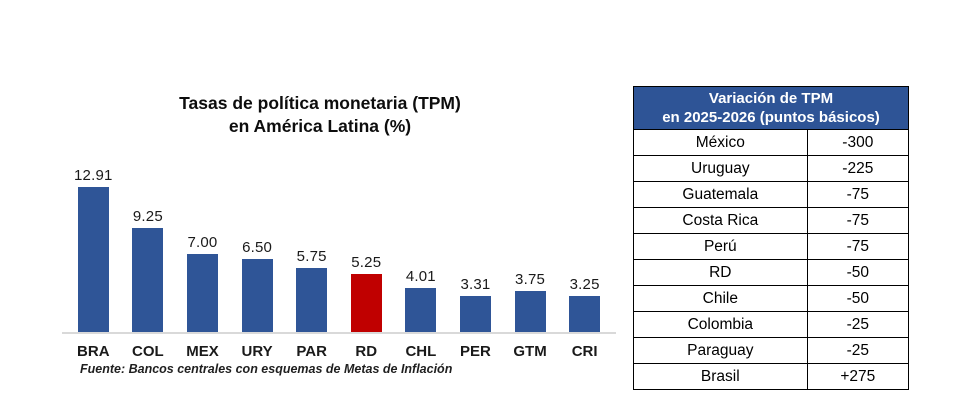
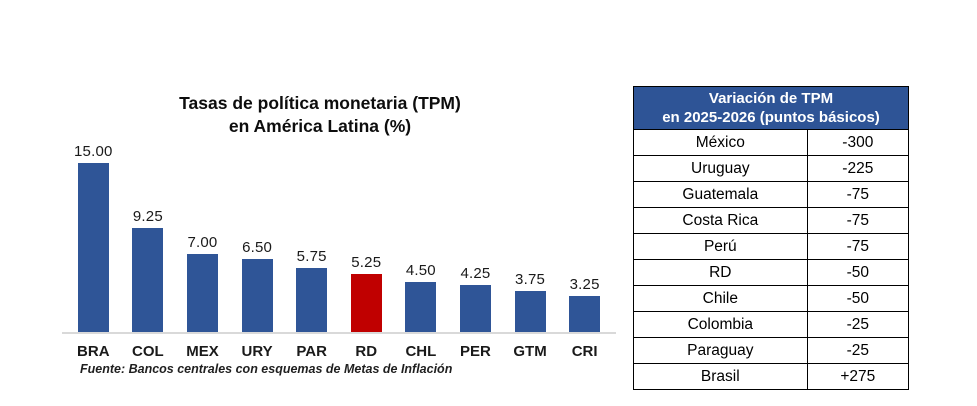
BRA: 12.91 -> 15.00
CHL: 4.01 -> 4.50
PER: 3.31 -> 4.25
